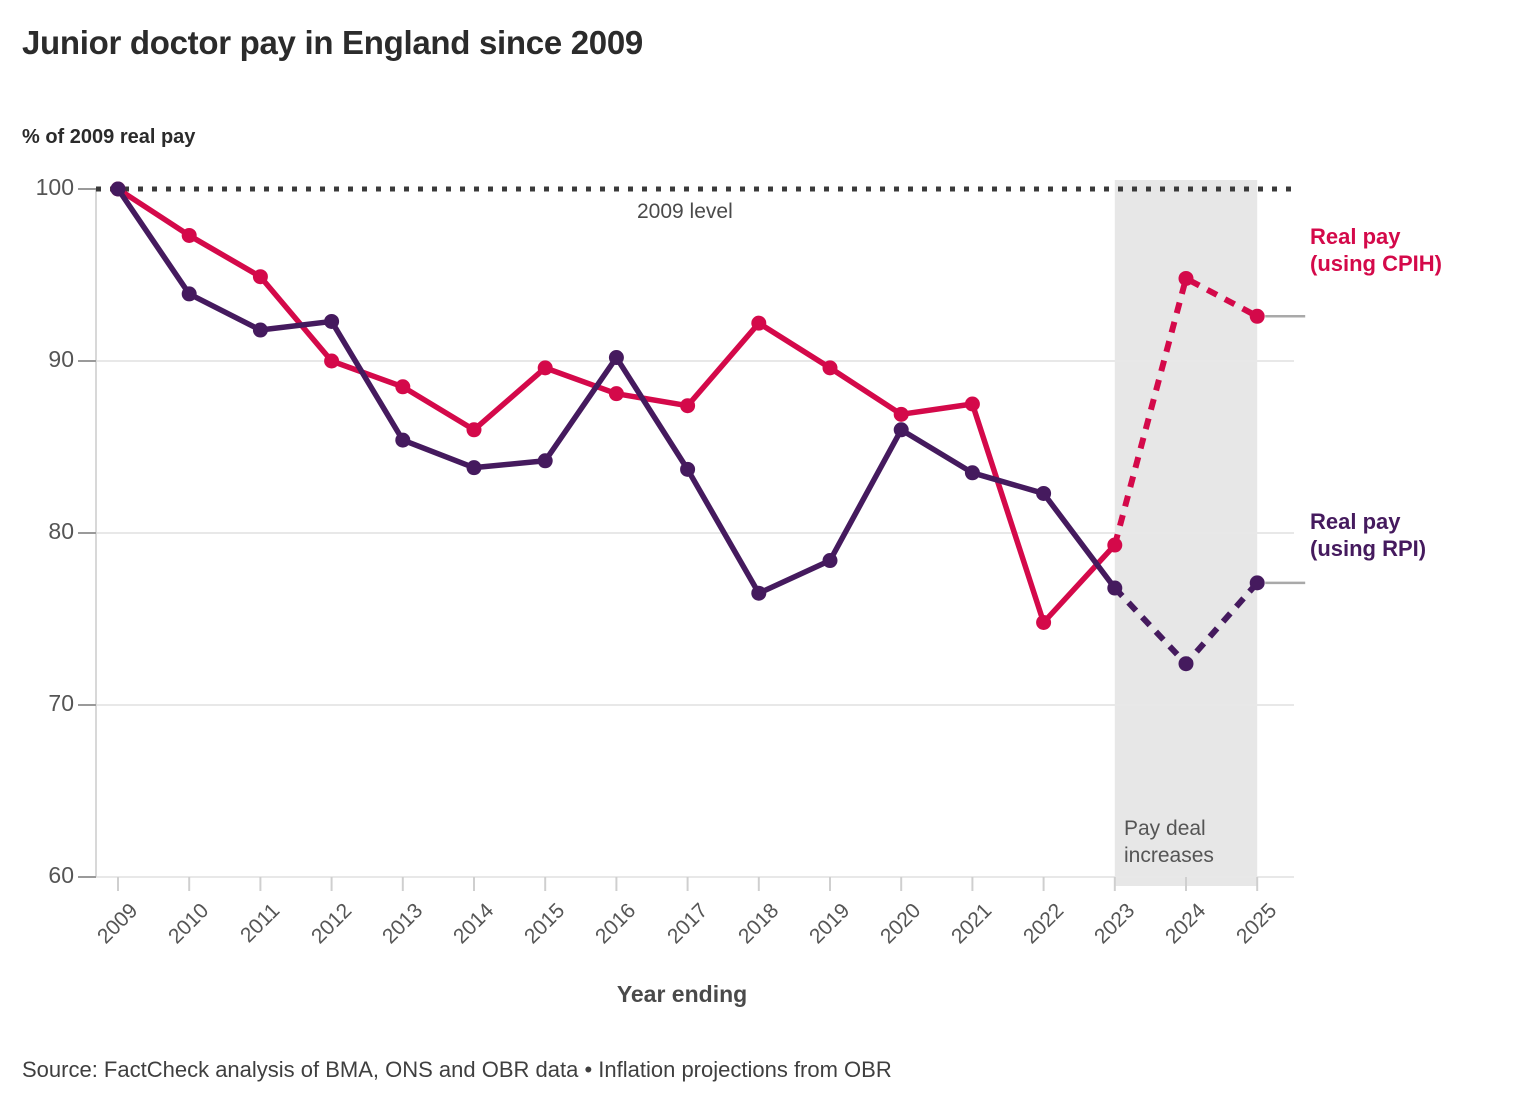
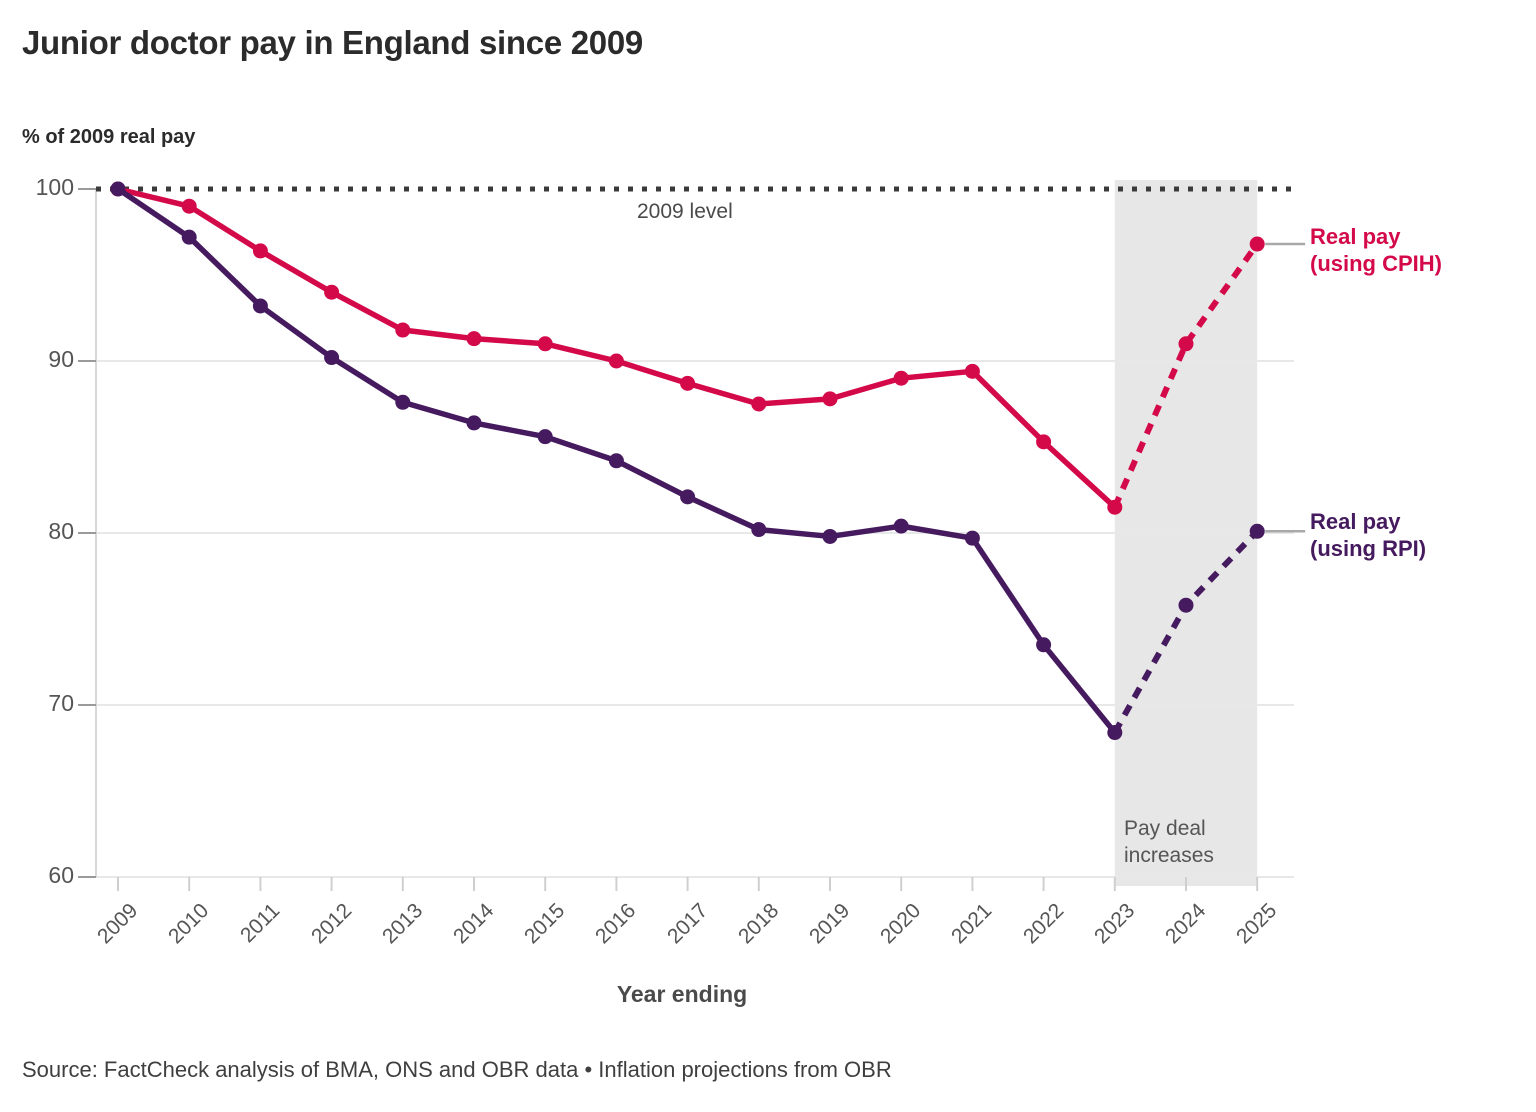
Real pay (using CPIH)/2010: 97.3 -> 99.0
Real pay (using RPI)/2010: 93.9 -> 97.2
Real pay (using CPIH)/2011: 94.9 -> 96.4
Real pay (using RPI)/2011: 91.8 -> 93.2
Real pay (using CPIH)/2012: 90.0 -> 94.0
Real pay (using RPI)/2012: 92.3 -> 90.2
Real pay (using CPIH)/2013: 88.5 -> 91.8
Real pay (using RPI)/2013: 85.4 -> 87.6
Real pay (using CPIH)/2014: 86.0 -> 91.3
Real pay (using RPI)/2014: 83.8 -> 86.4
Real pay (using CPIH)/2015: 89.6 -> 91.0
Real pay (using RPI)/2015: 84.2 -> 85.6
Real pay (using CPIH)/2016: 88.1 -> 90.0
Real pay (using RPI)/2016: 90.2 -> 84.2
Real pay (using CPIH)/2017: 87.4 -> 88.7
Real pay (using RPI)/2017: 83.7 -> 82.1
Real pay (using CPIH)/2018: 92.2 -> 87.5
Real pay (using RPI)/2018: 76.5 -> 80.2
Real pay (using CPIH)/2019: 89.6 -> 87.8
Real pay (using RPI)/2019: 78.4 -> 79.8
Real pay (using CPIH)/2020: 86.9 -> 89.0
Real pay (using RPI)/2020: 86.0 -> 80.4
Real pay (using CPIH)/2021: 87.5 -> 89.4
Real pay (using RPI)/2021: 83.5 -> 79.7
Real pay (using CPIH)/2022: 74.8 -> 85.3
Real pay (using RPI)/2022: 82.3 -> 73.5
Real pay (using CPIH)/2023: 79.3 -> 81.5
Real pay (using RPI)/2023: 76.8 -> 68.4
Real pay (using CPIH)/2024: 94.8 -> 91.0
Real pay (using RPI)/2024: 72.4 -> 75.8
Real pay (using CPIH)/2025: 92.6 -> 96.8
Real pay (using RPI)/2025: 77.1 -> 80.1
